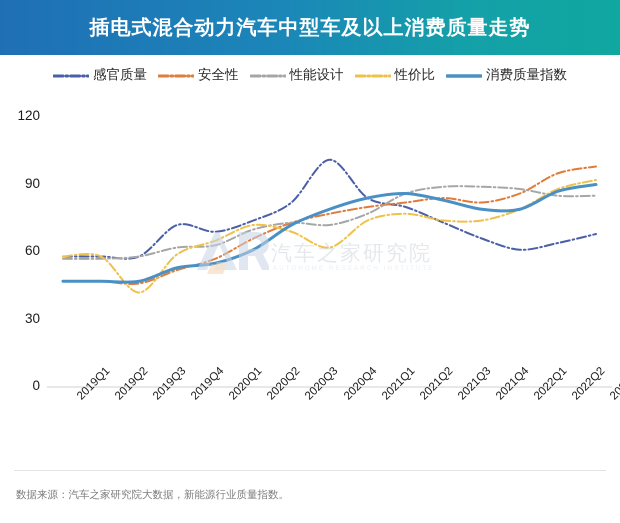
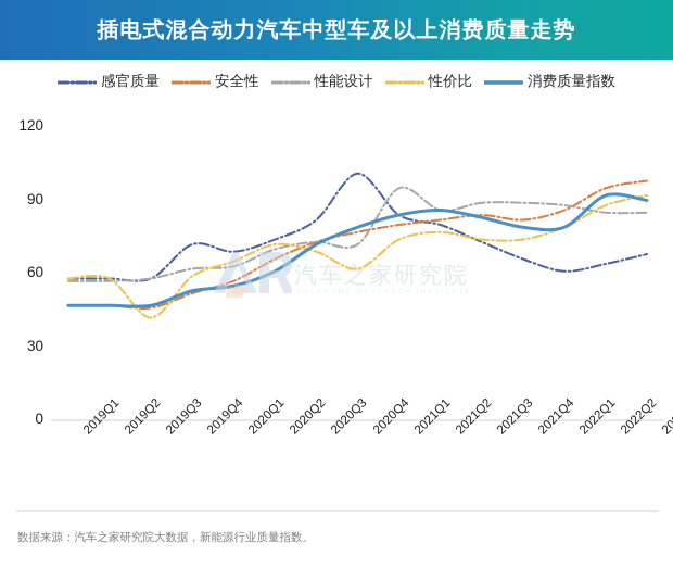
性能设计/2021Q1: 77 -> 95
消费质量指数/2022Q2: 87 -> 92
